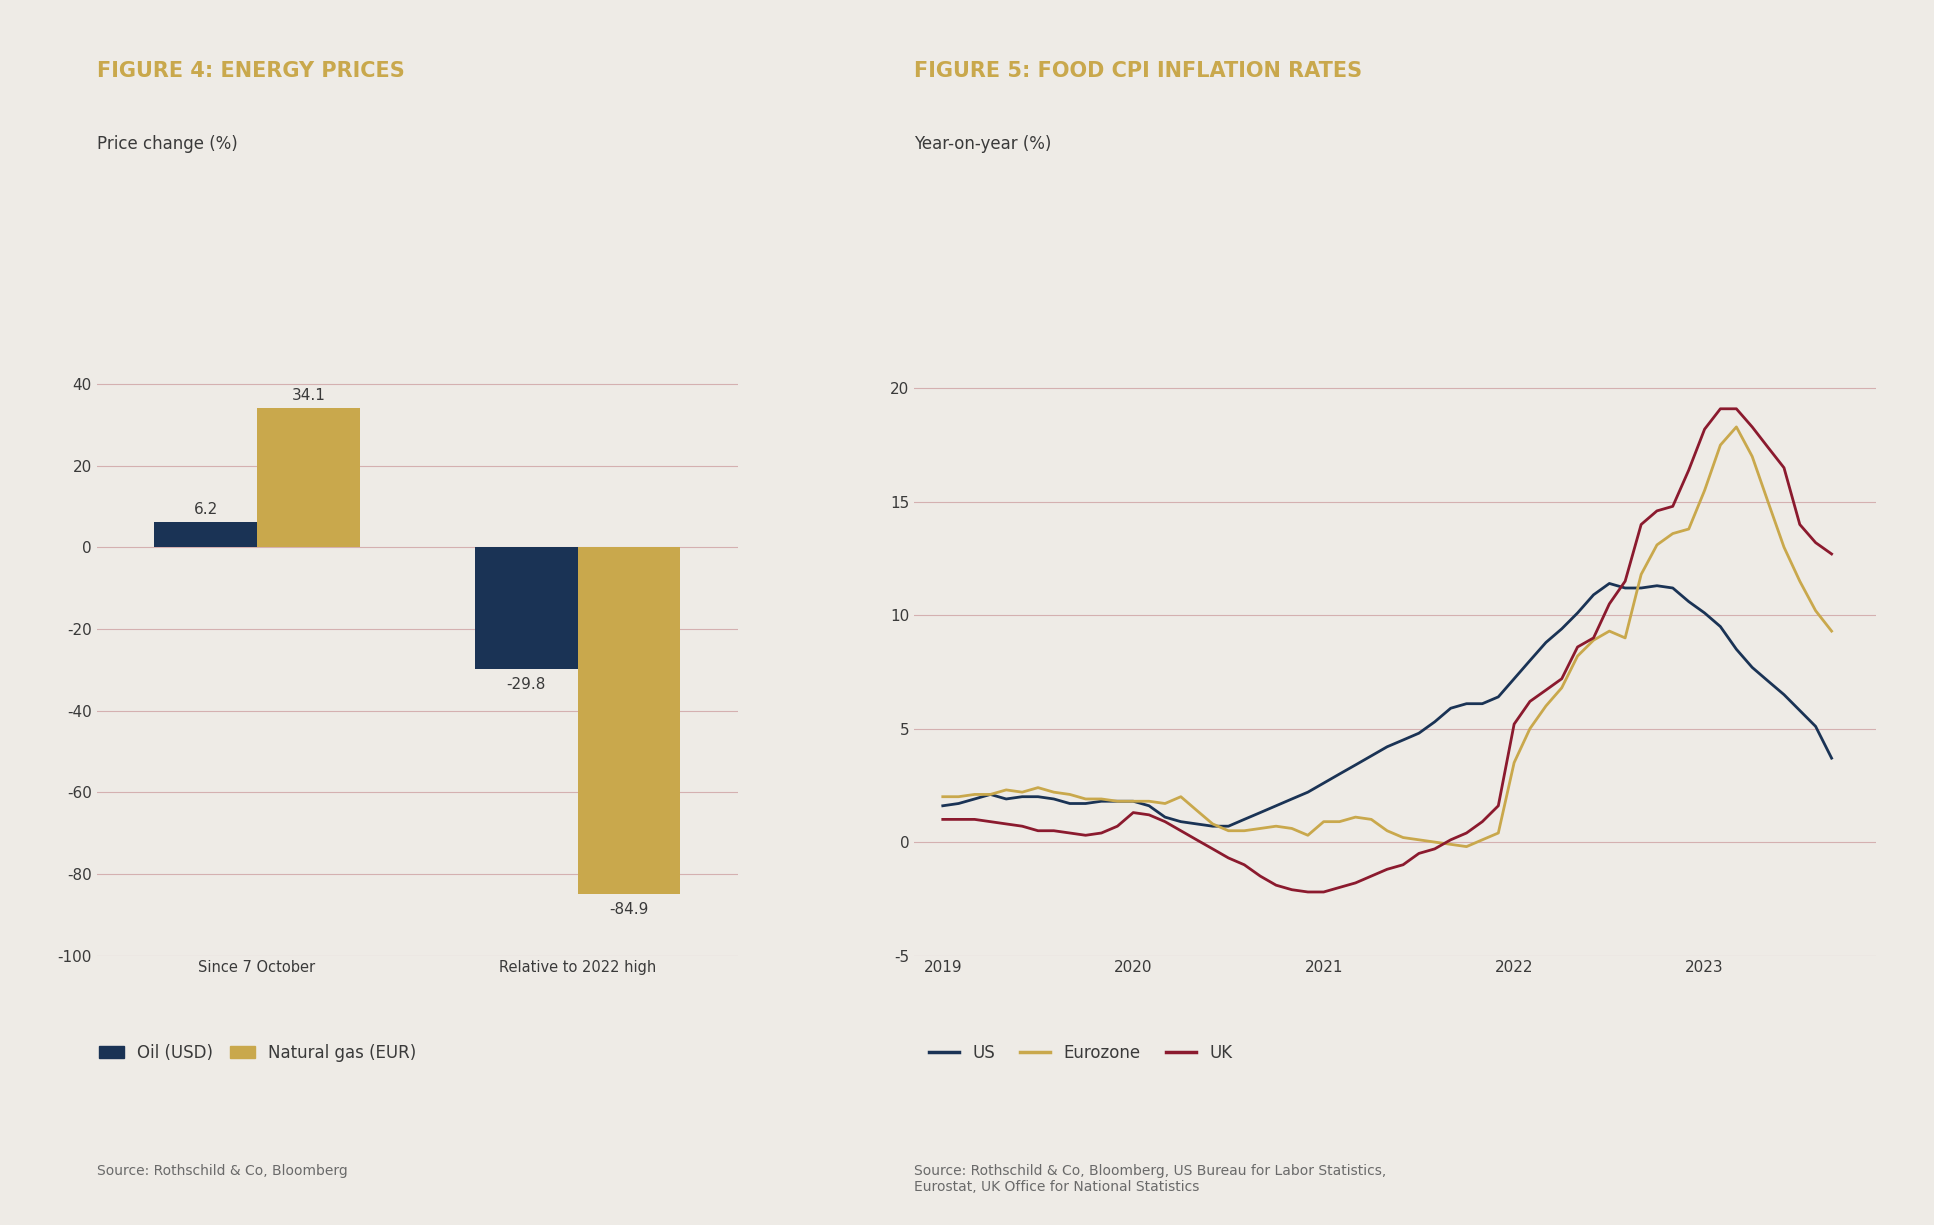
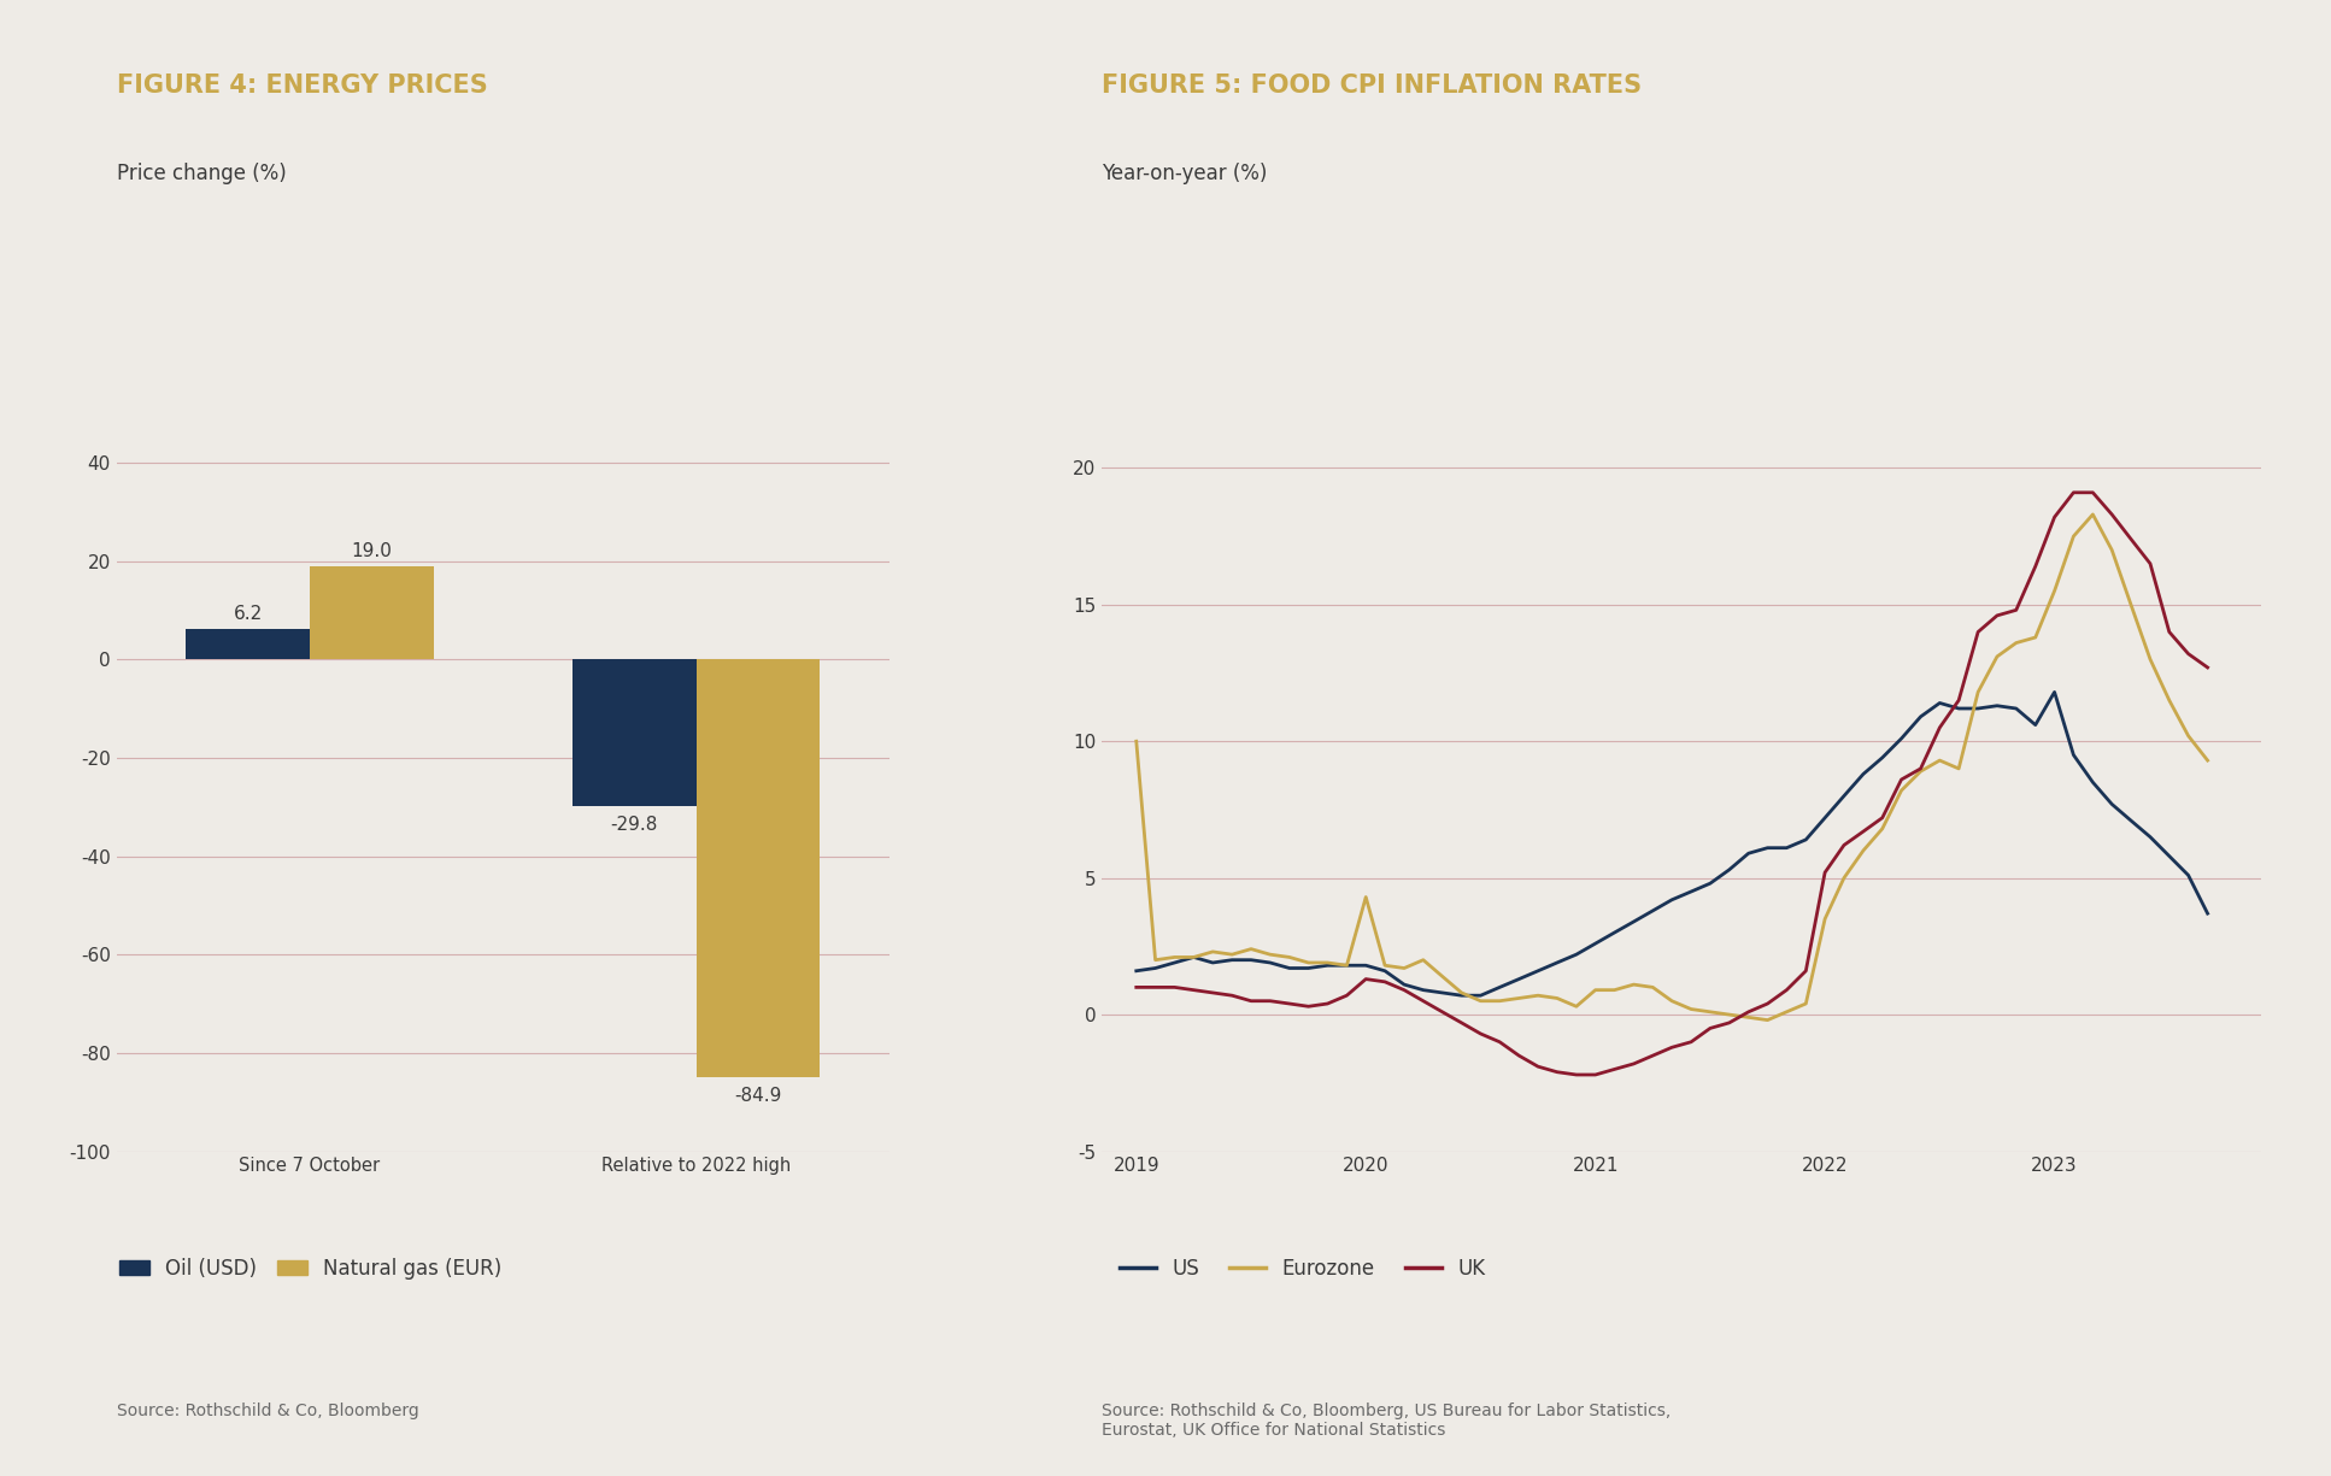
Natural gas (EUR)/Since 7 October: 34.1 -> 19.0
Eurozone/2019: 2.0 -> 10.0
Eurozone/2020: 1.8 -> 4.3
US/2023: 10.1 -> 11.8
